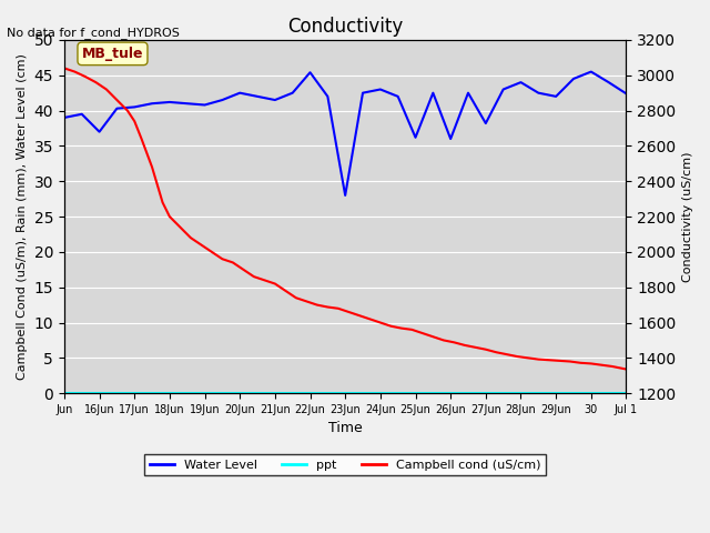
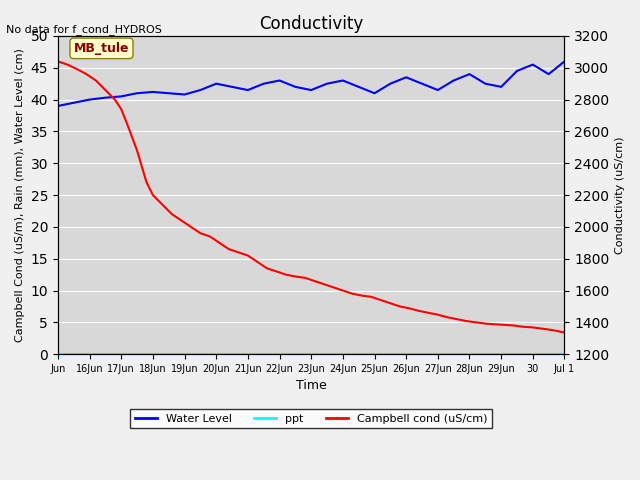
Water Level/16Jun: 37.0 -> 40.0
Water Level/22Jun: 45.4 -> 43.0
Water Level/23Jun: 28.0 -> 41.5
Water Level/25Jun: 36.2 -> 41.0
Water Level/26Jun: 36.0 -> 43.5
Water Level/27Jun: 38.2 -> 41.5
Water Level/Jul 1: 42.4 -> 46.0
